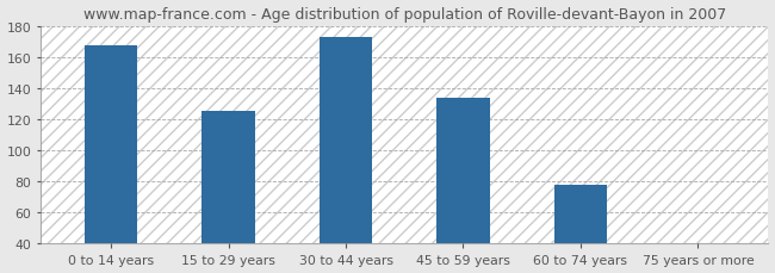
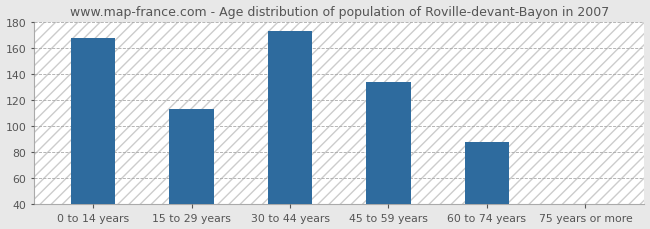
15 to 29 years: 125 -> 113
60 to 74 years: 78 -> 88
